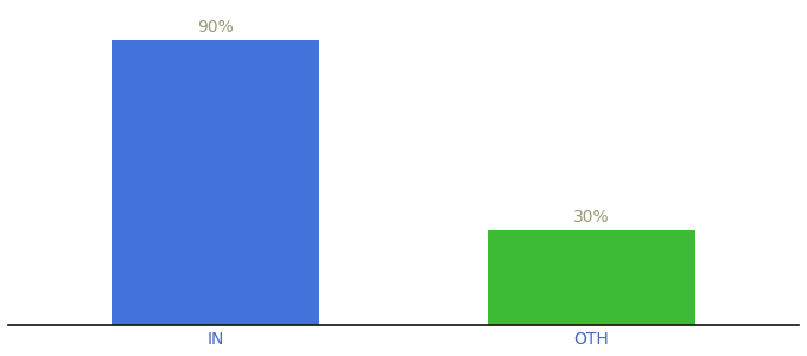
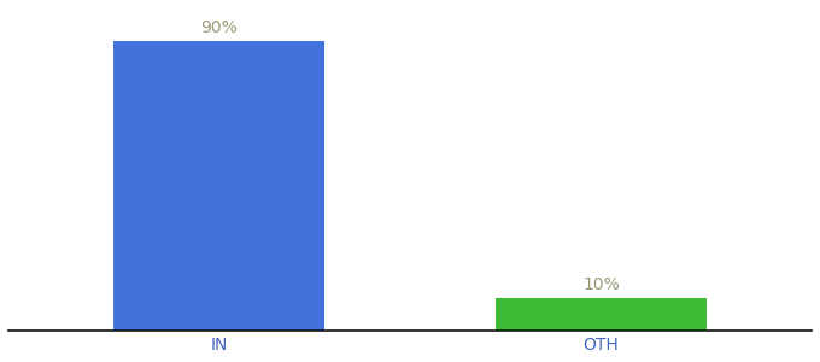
OTH: 30% -> 10%
